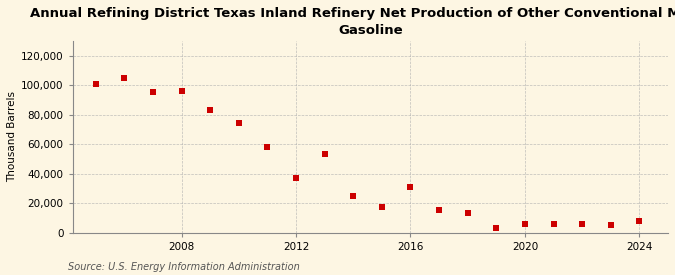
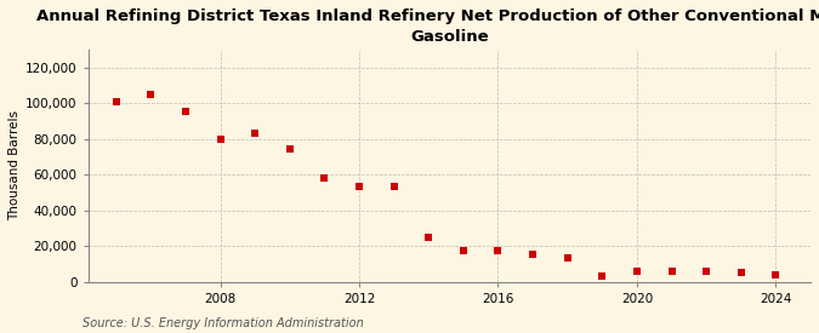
2008: 96,000 -> 80,000
2012: 37,000 -> 53,000
2016: 31,000 -> 17,000
2024: 8,000 -> 4,000
